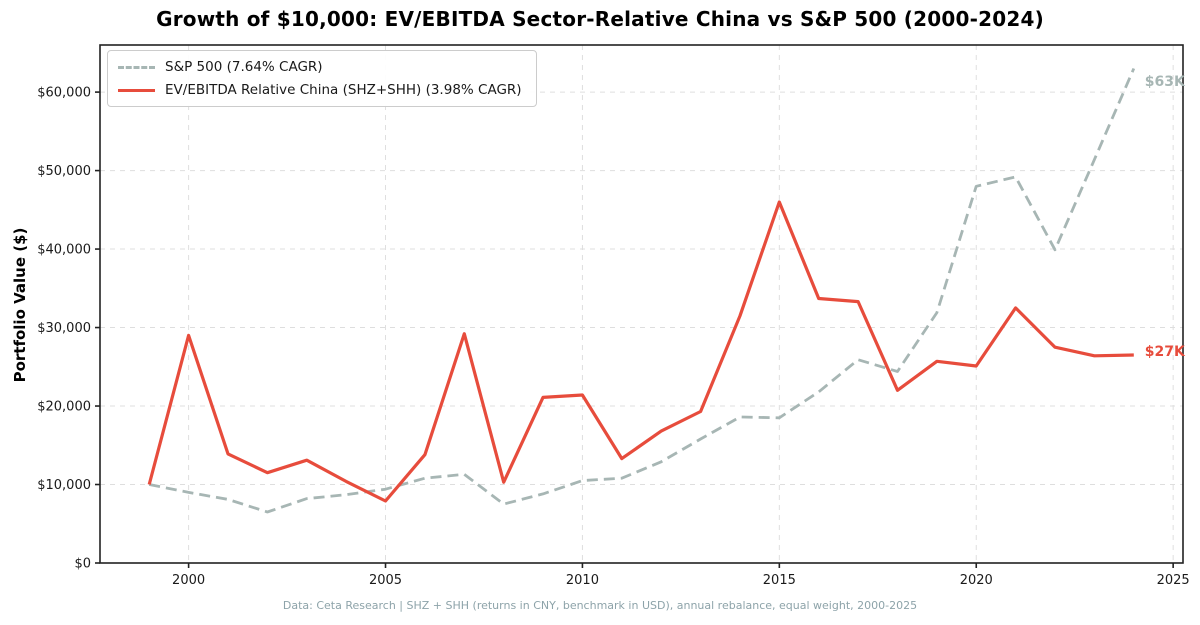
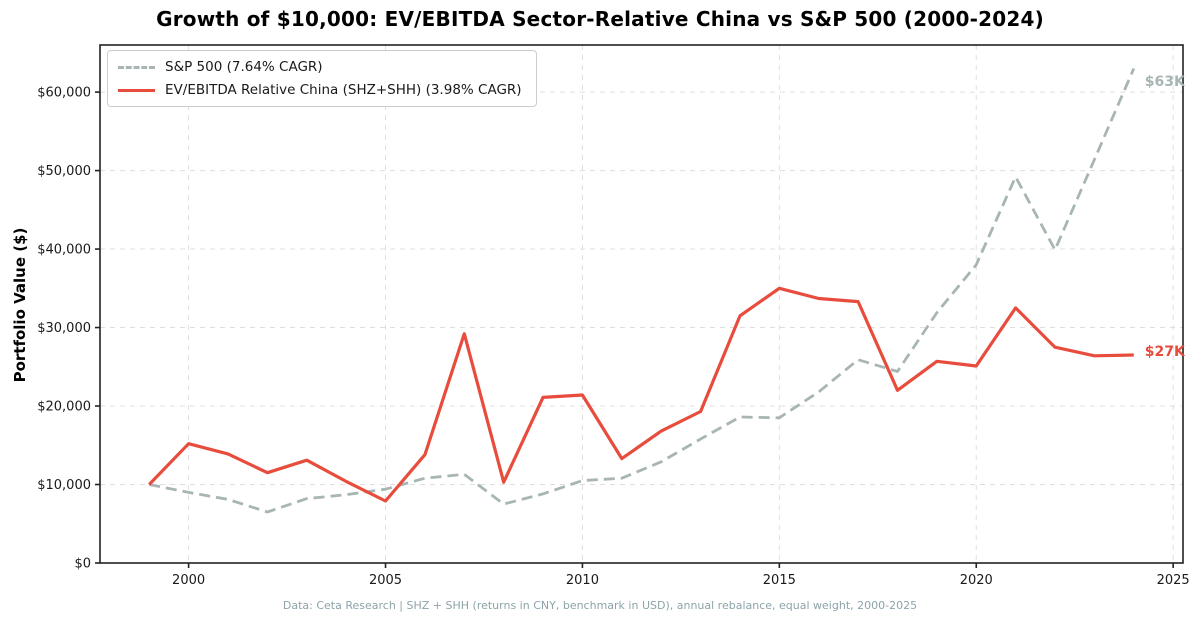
EV/EBITDA Relative China (SHZ+SHH) (3.98% CAGR)/2000: $29000 -> $15000
EV/EBITDA Relative China (SHZ+SHH) (3.98% CAGR)/2015: $46000 -> $35000
S&P 500 (7.64% CAGR)/2020: $48000 -> $38000
